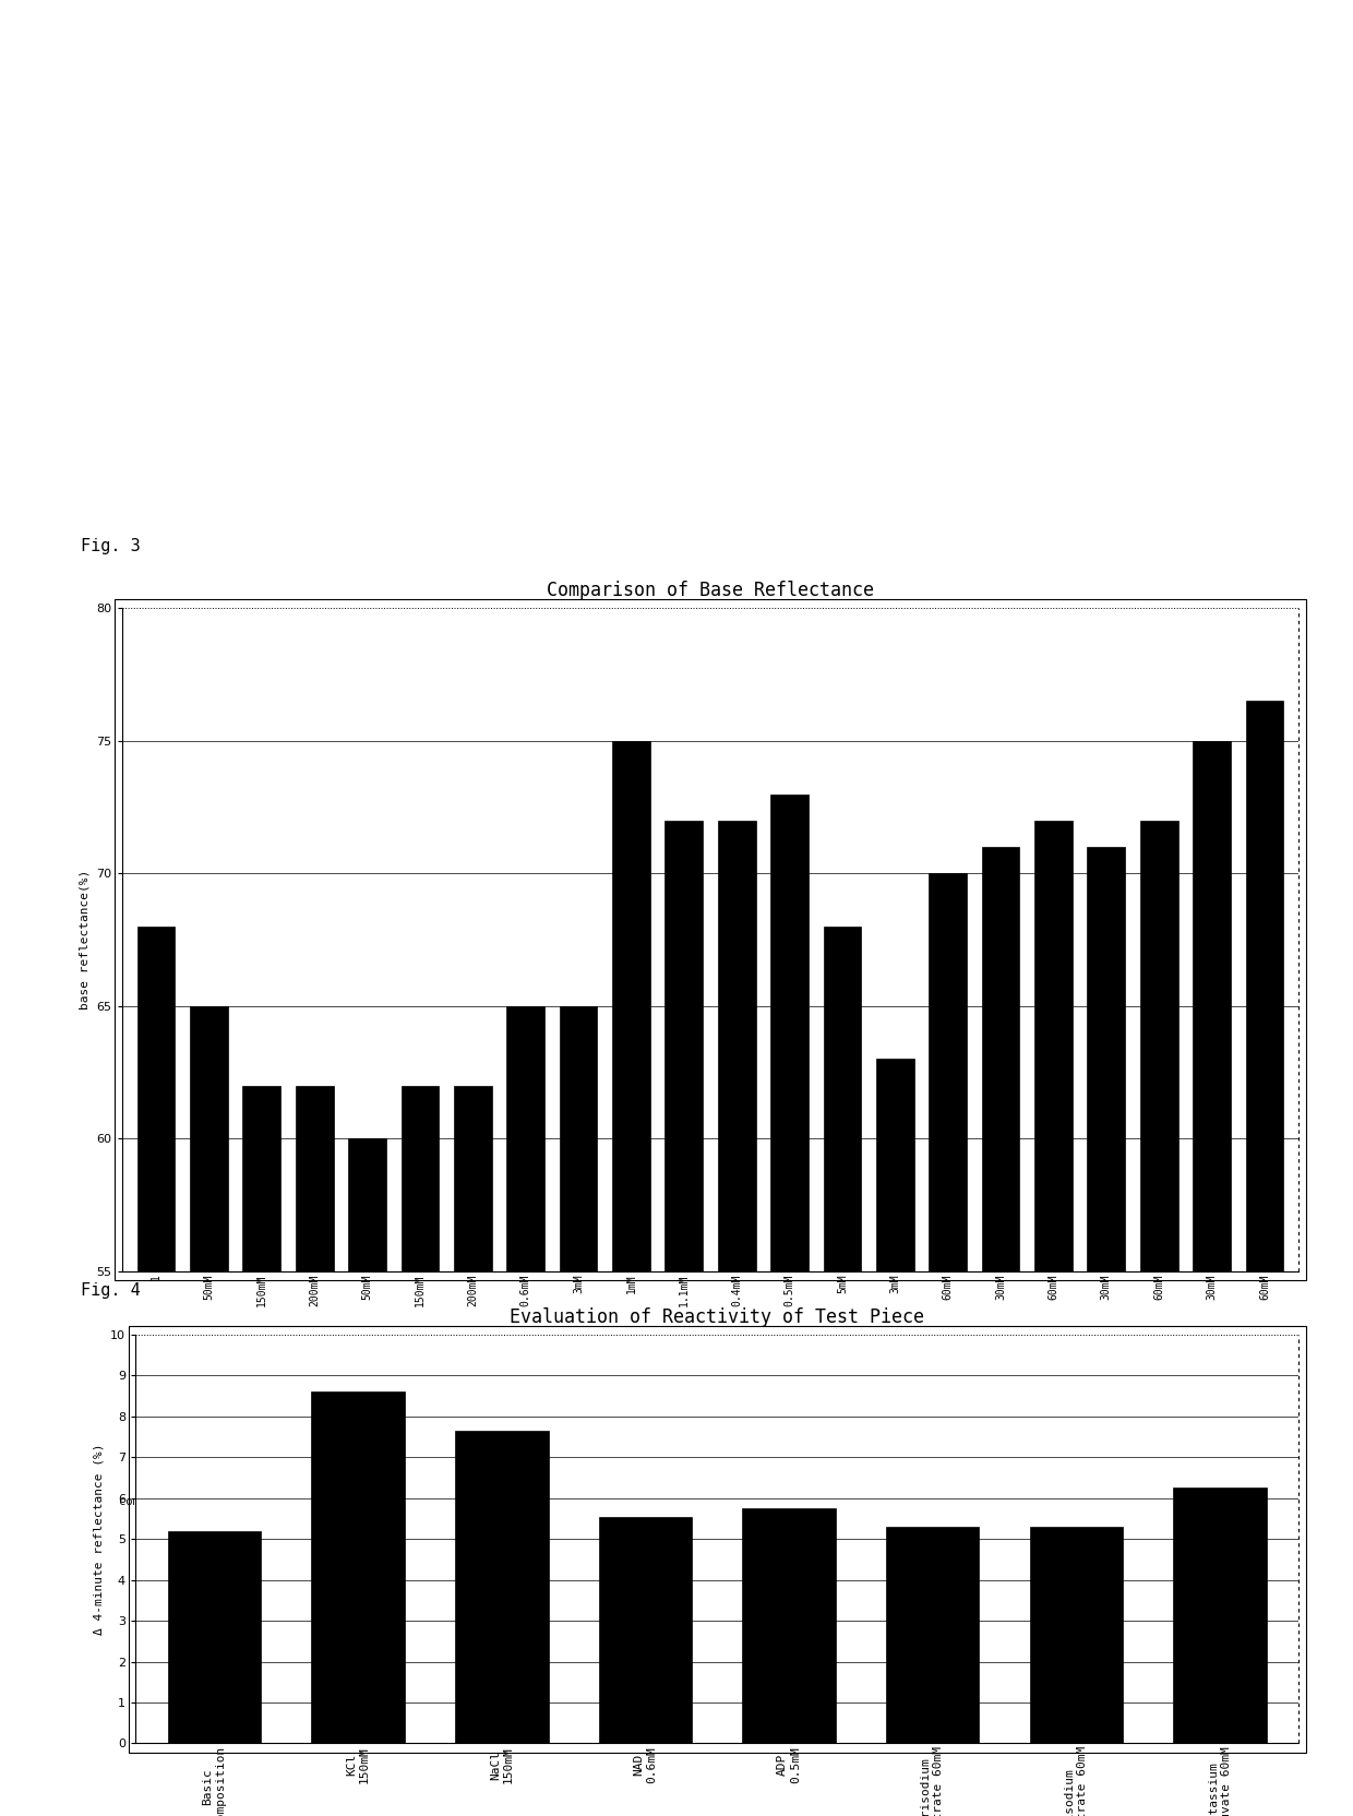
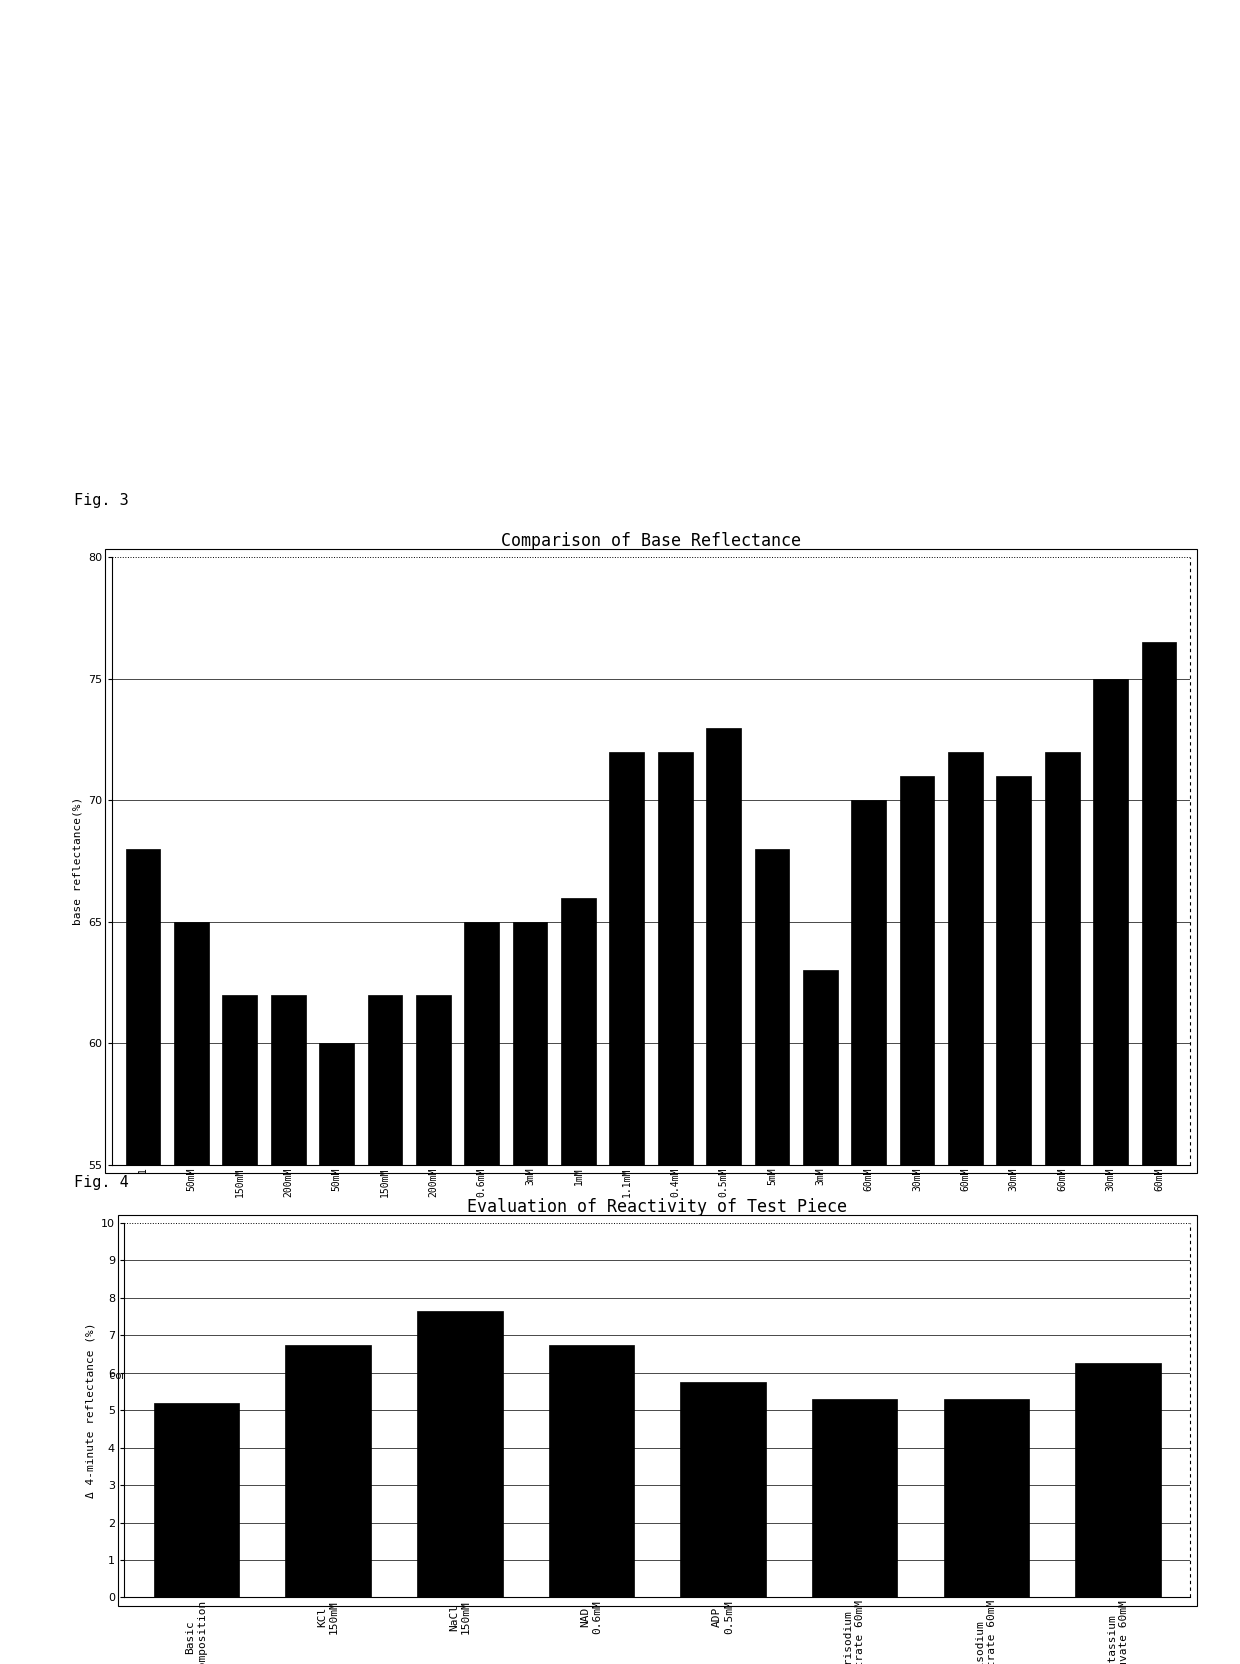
Comparison of Base Reflectance/1mM: 75.0 -> 66.0
Evaluation of Reactivity of Test Piece/KCl 150mM: 8.60 -> 6.75
Evaluation of Reactivity of Test Piece/NAD 0.6mM: 5.55 -> 6.75
